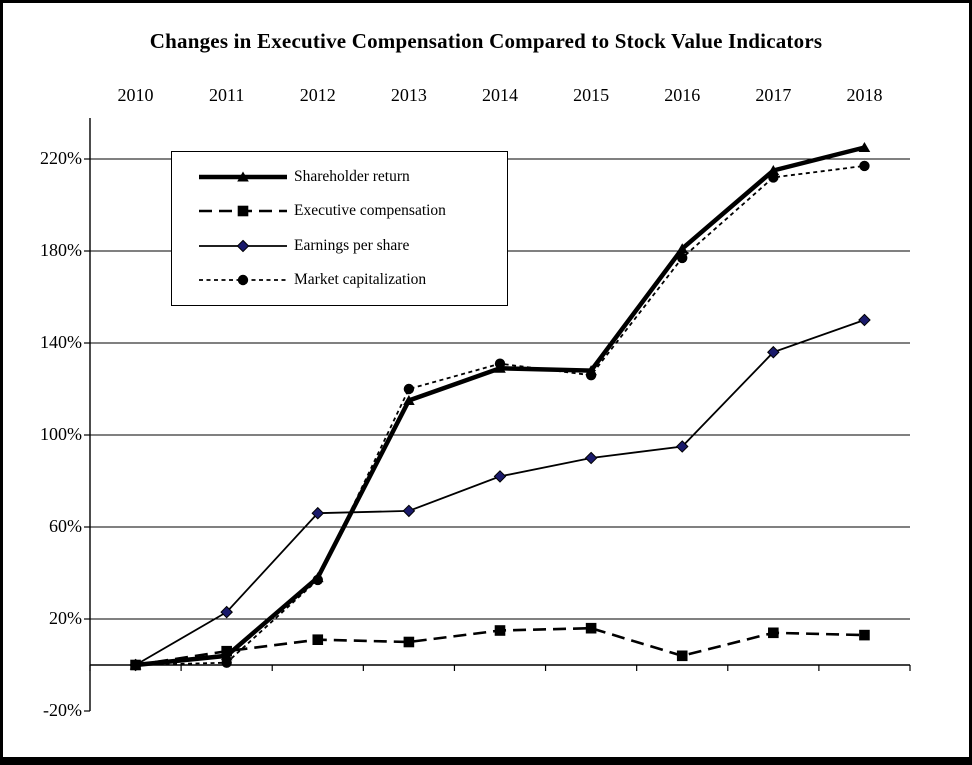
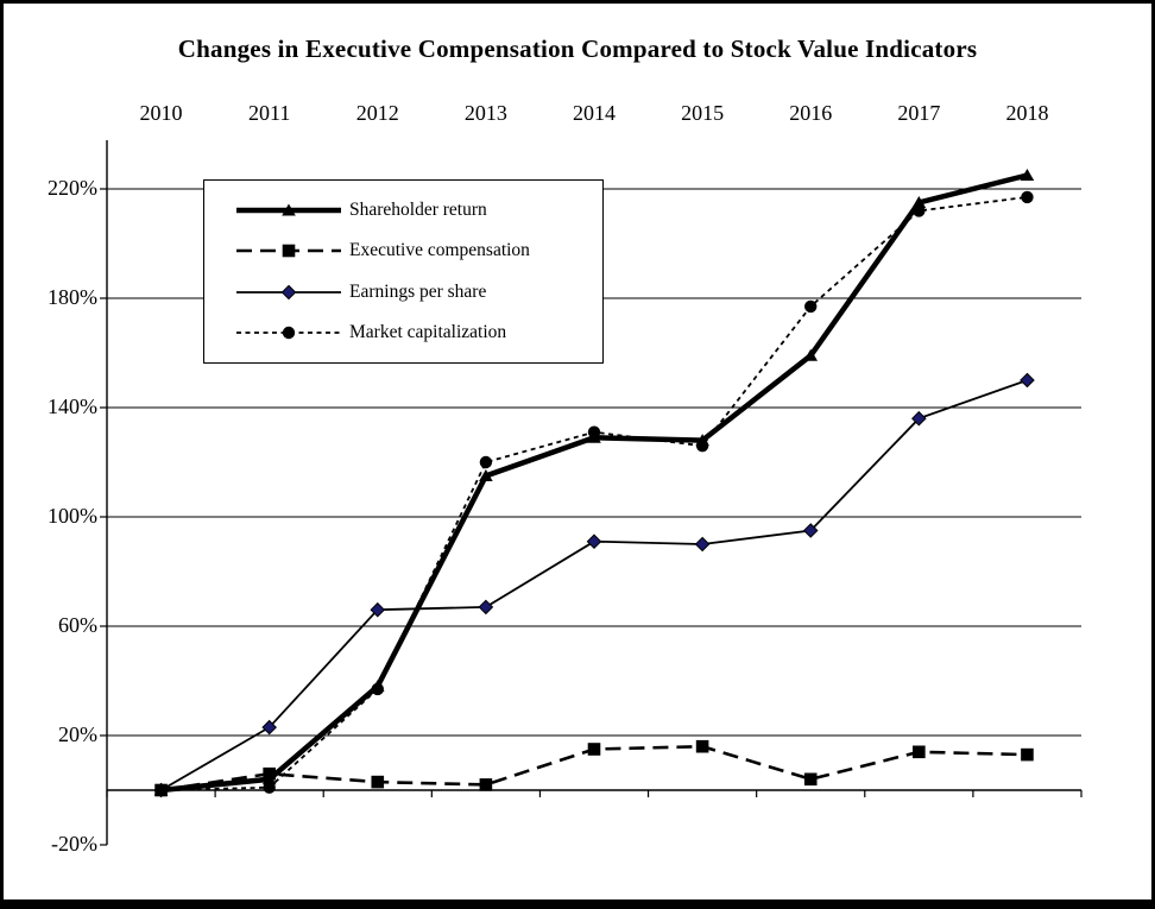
Executive compensation/2012: 11% -> 3%
Executive compensation/2013: 10% -> 2%
Earnings per share/2014: 82% -> 91%
Shareholder return/2016: 181% -> 159%
